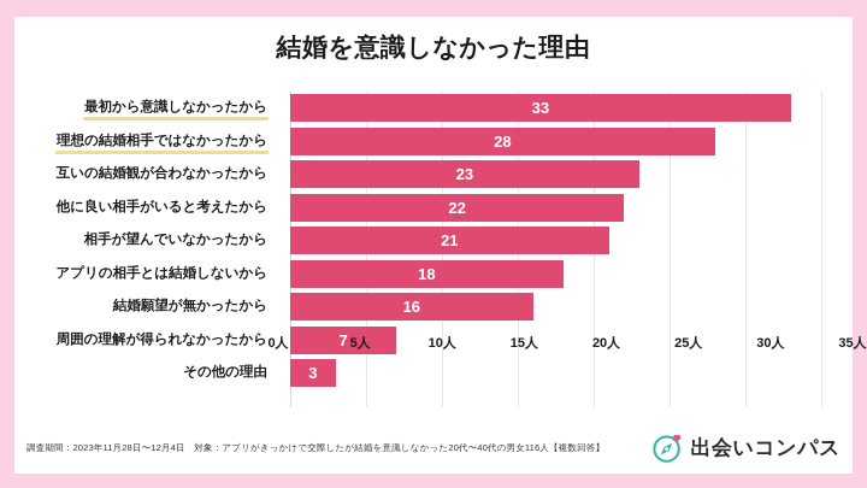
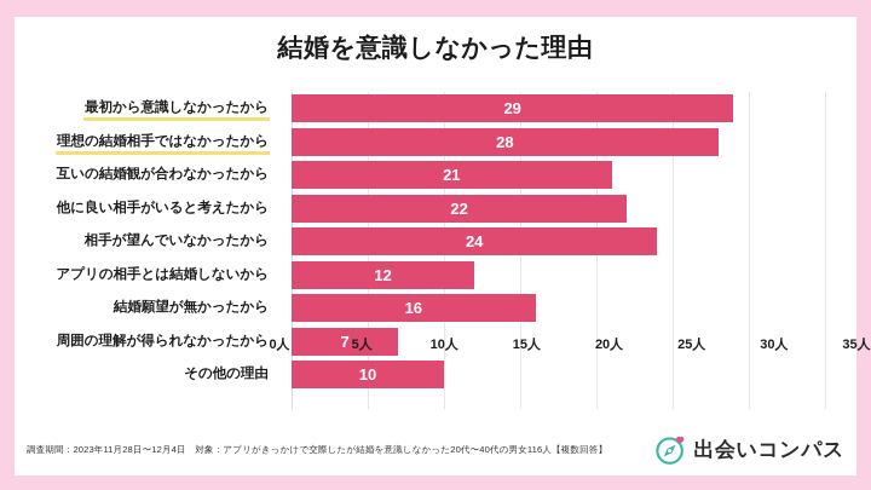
最初から意識しなかったから: 33 -> 29
互いの結婚観が合わなかったから: 23 -> 21
相手が望んでいなかったから: 21 -> 24
アプリの相手とは結婚しないから: 18 -> 12
その他の理由: 3 -> 10
